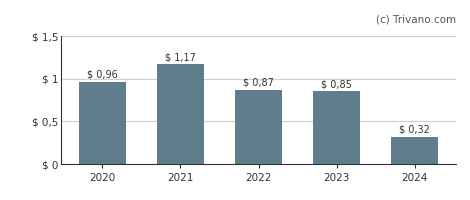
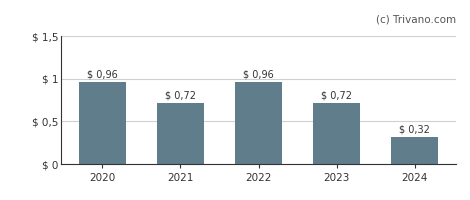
2021: 1,17 -> 0,72
2022: 0,87 -> 0,96
2023: 0,85 -> 0,72
